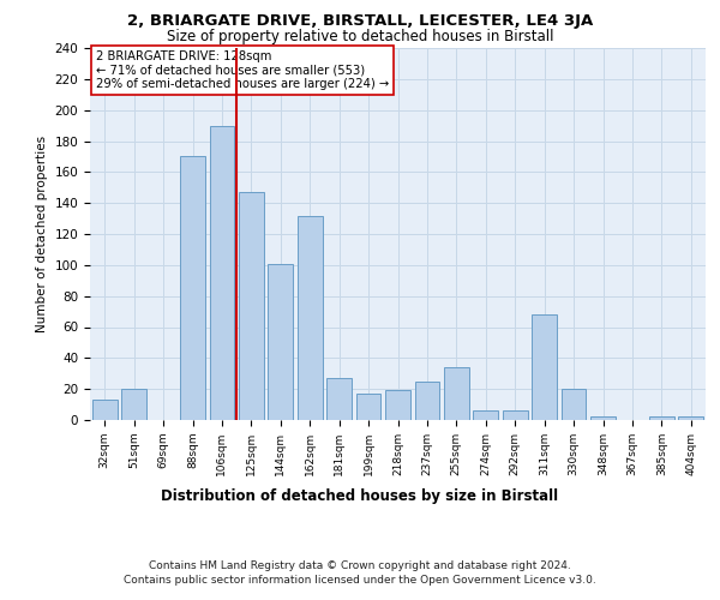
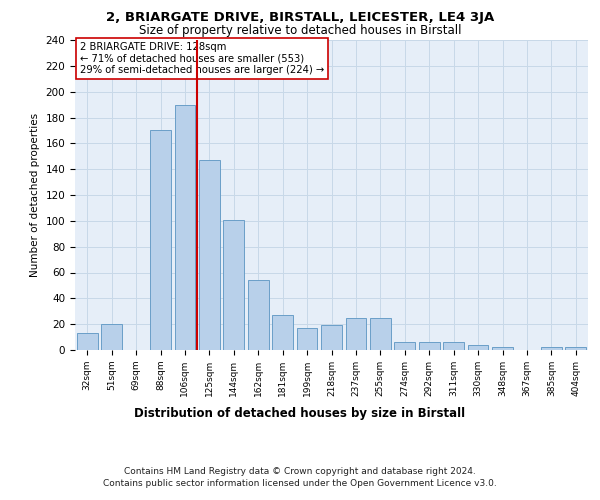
162sqm: 132 -> 54
255sqm: 34 -> 25
311sqm: 68 -> 6
330sqm: 20 -> 4
